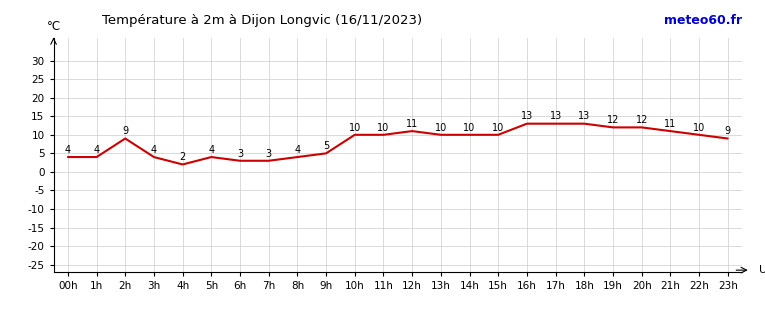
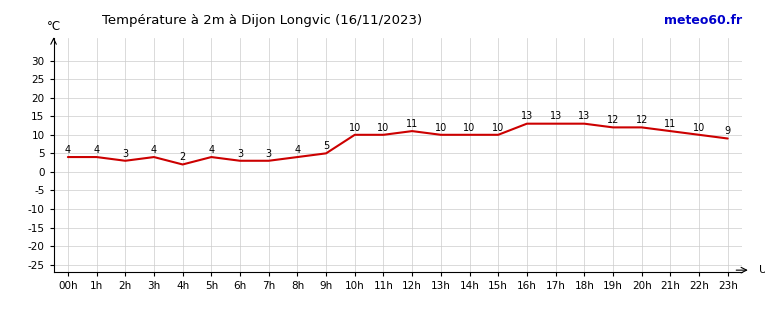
2h: 9 -> 3
